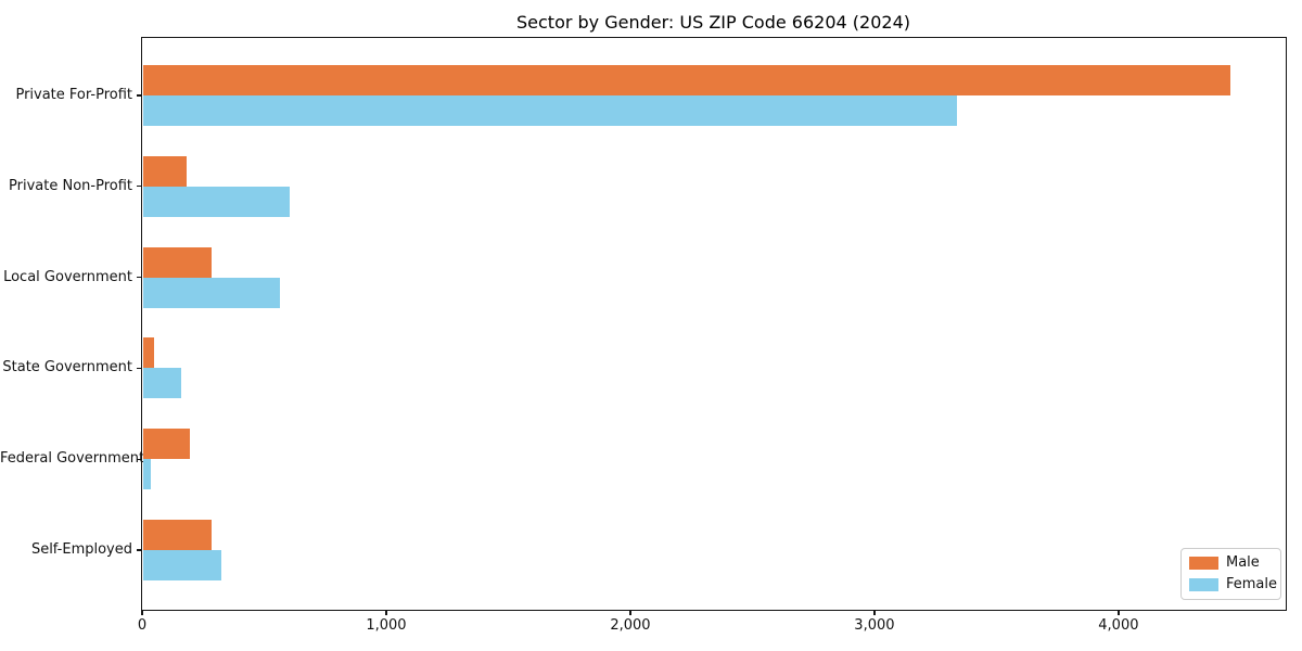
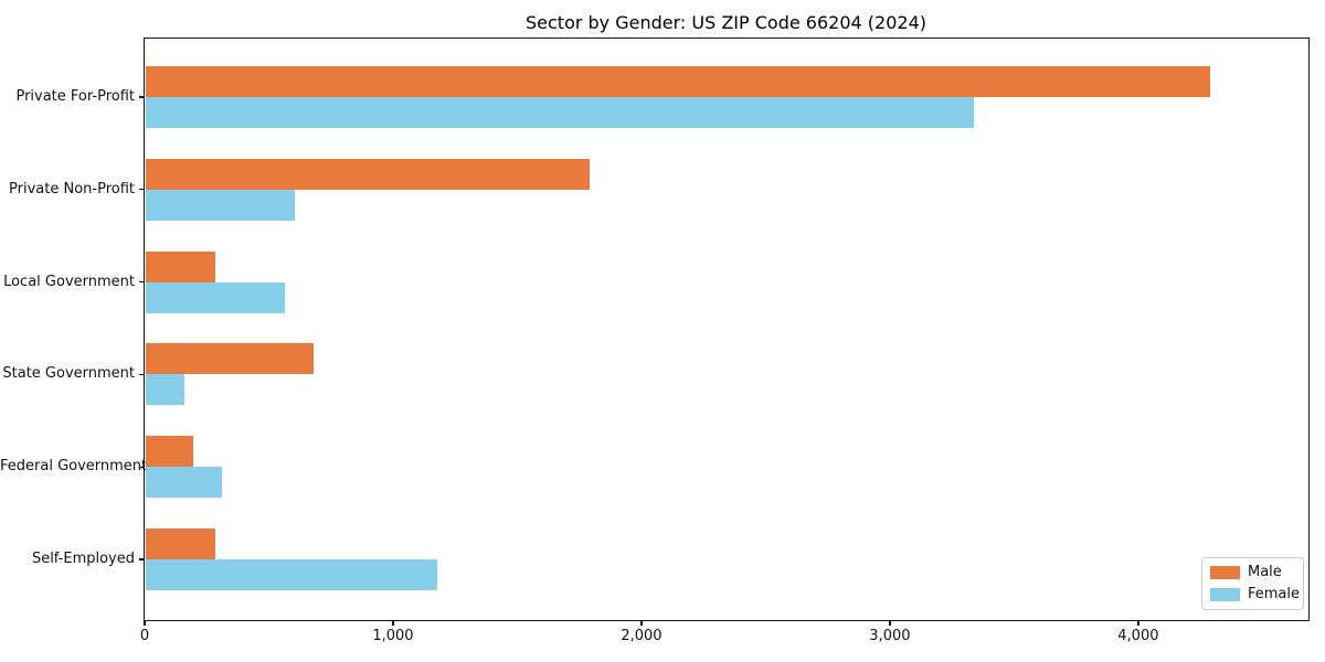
Male/Private For-Profit: 4460 -> 4290
Male/Private Non-Profit: 180 -> 1790
Male/State Government: 50 -> 680
Female/Federal Government: 40 -> 310
Female/Self-Employed: 320 -> 1180
